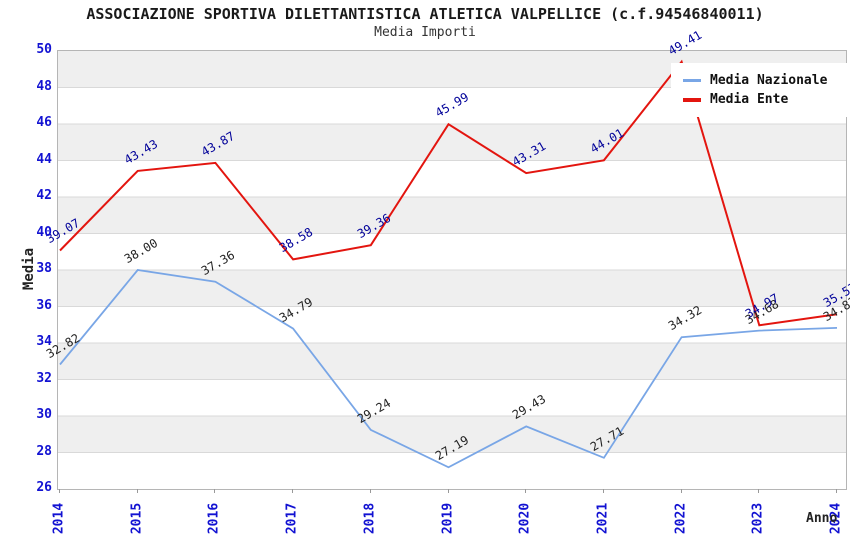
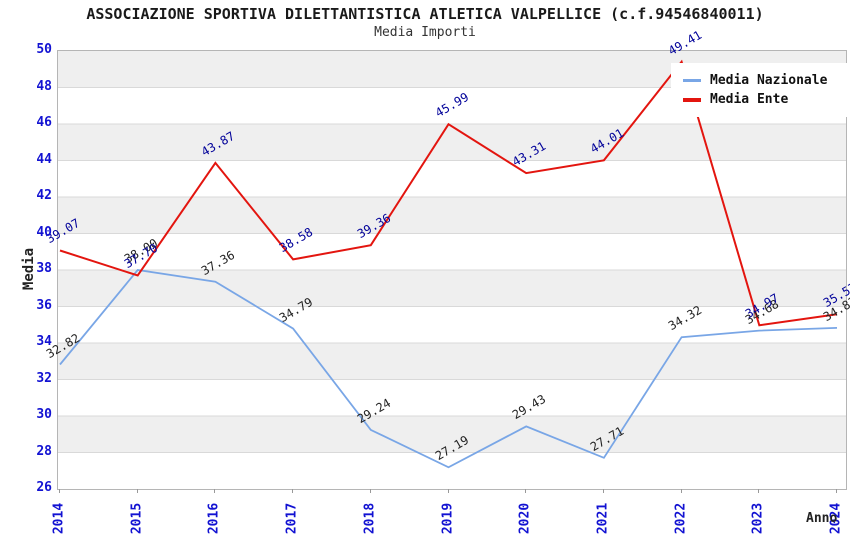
Media Ente/2015: 43.43 -> 37.70
